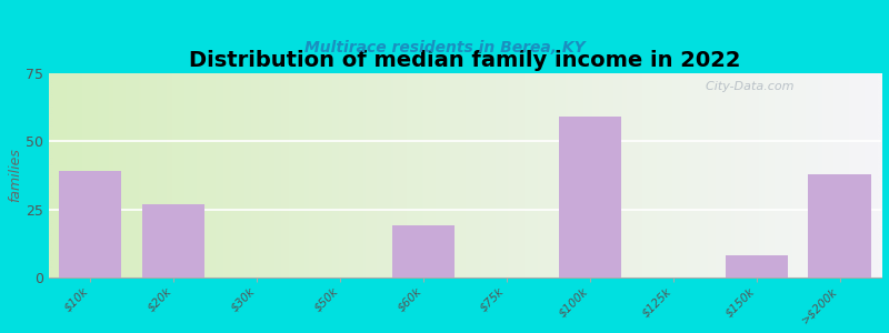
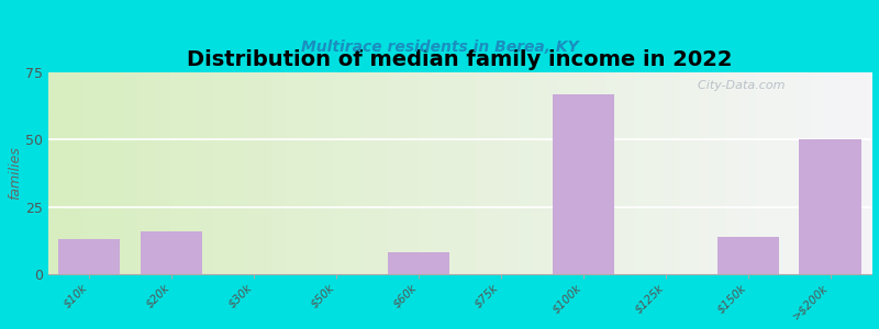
$10k: 39 -> 13
$20k: 27 -> 16
$60k: 19 -> 8
$100k: 59 -> 67
$150k: 8 -> 14
>$200k: 38 -> 50
